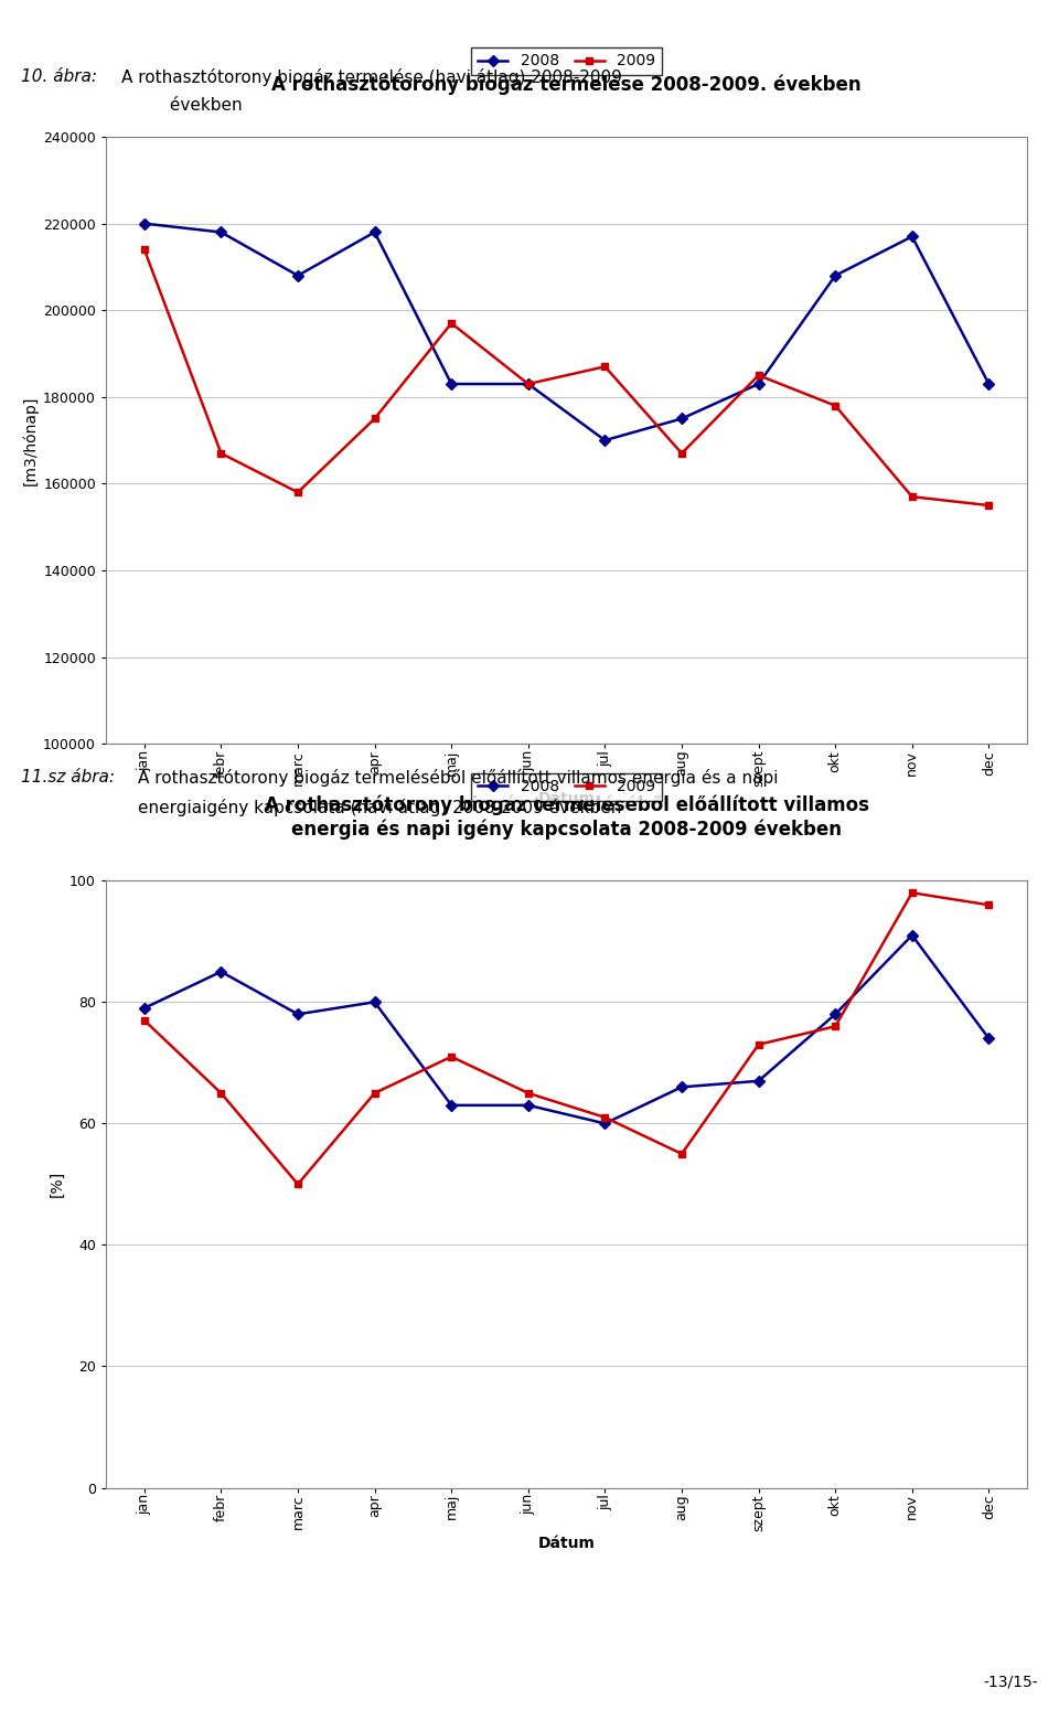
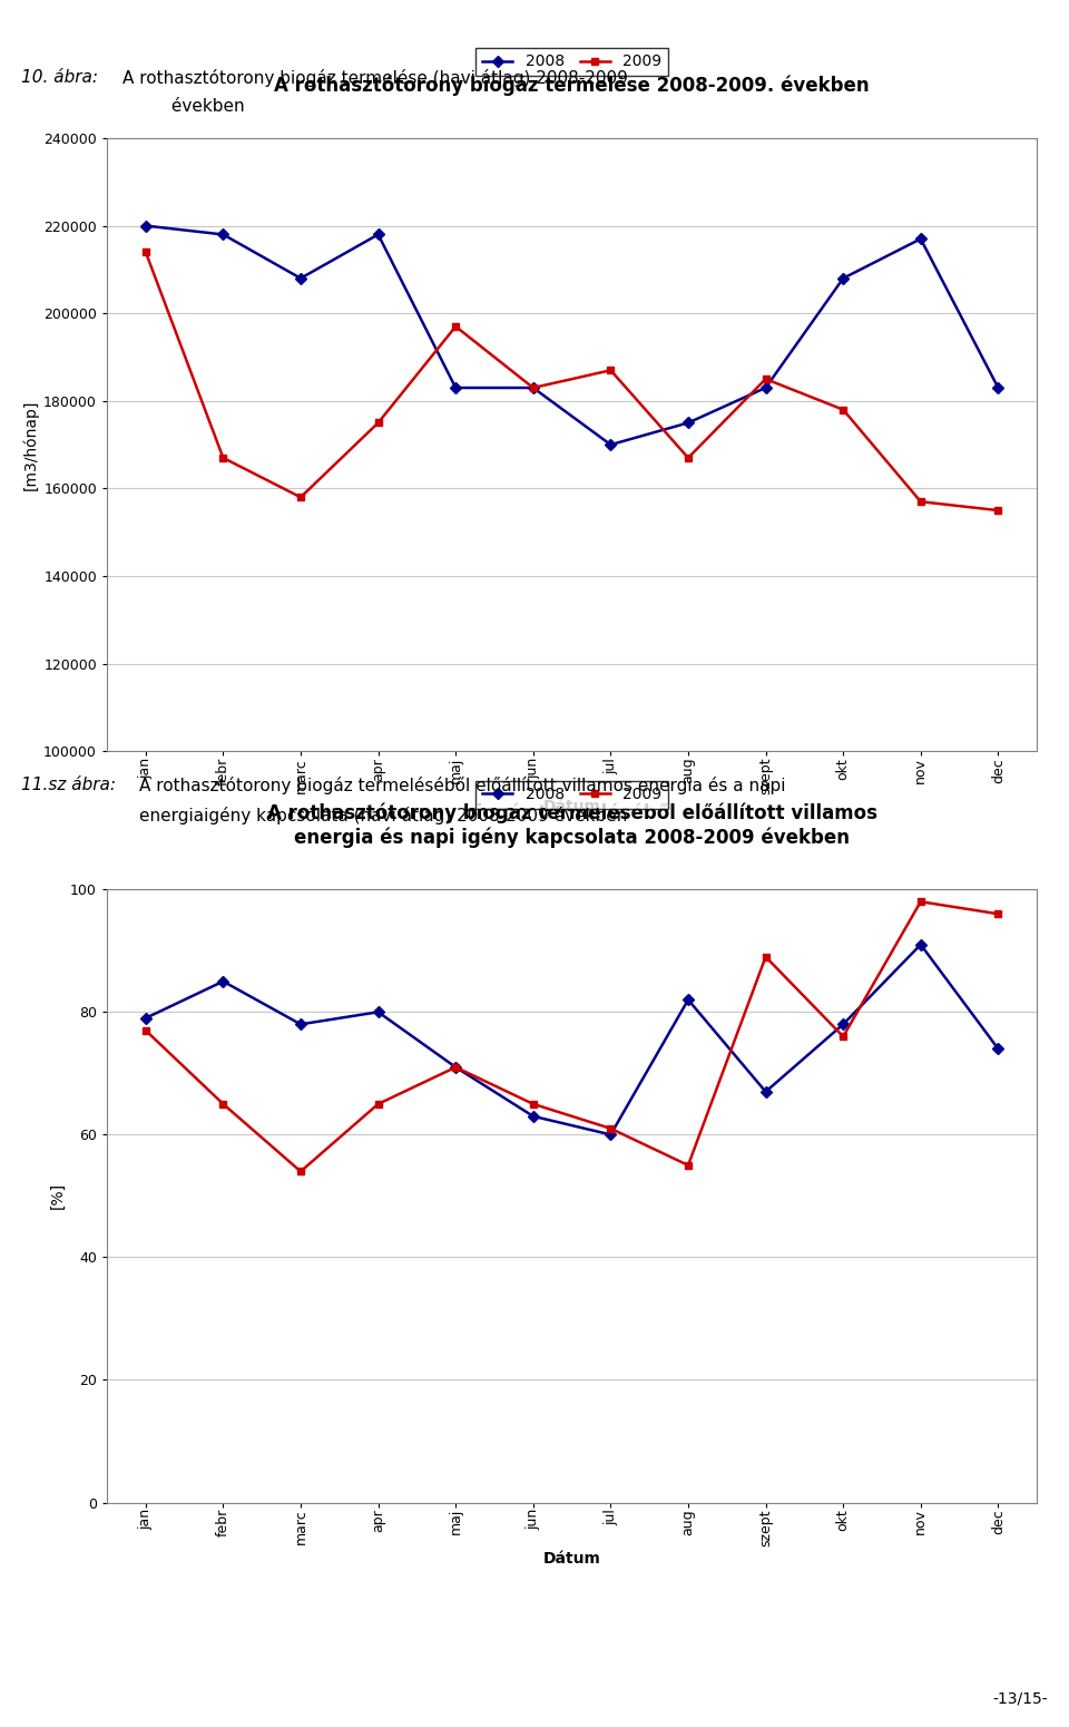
2009/marc: 50 -> 54
2008/maj: 63 -> 71
2008/aug: 66 -> 82
2009/szept: 73 -> 89
